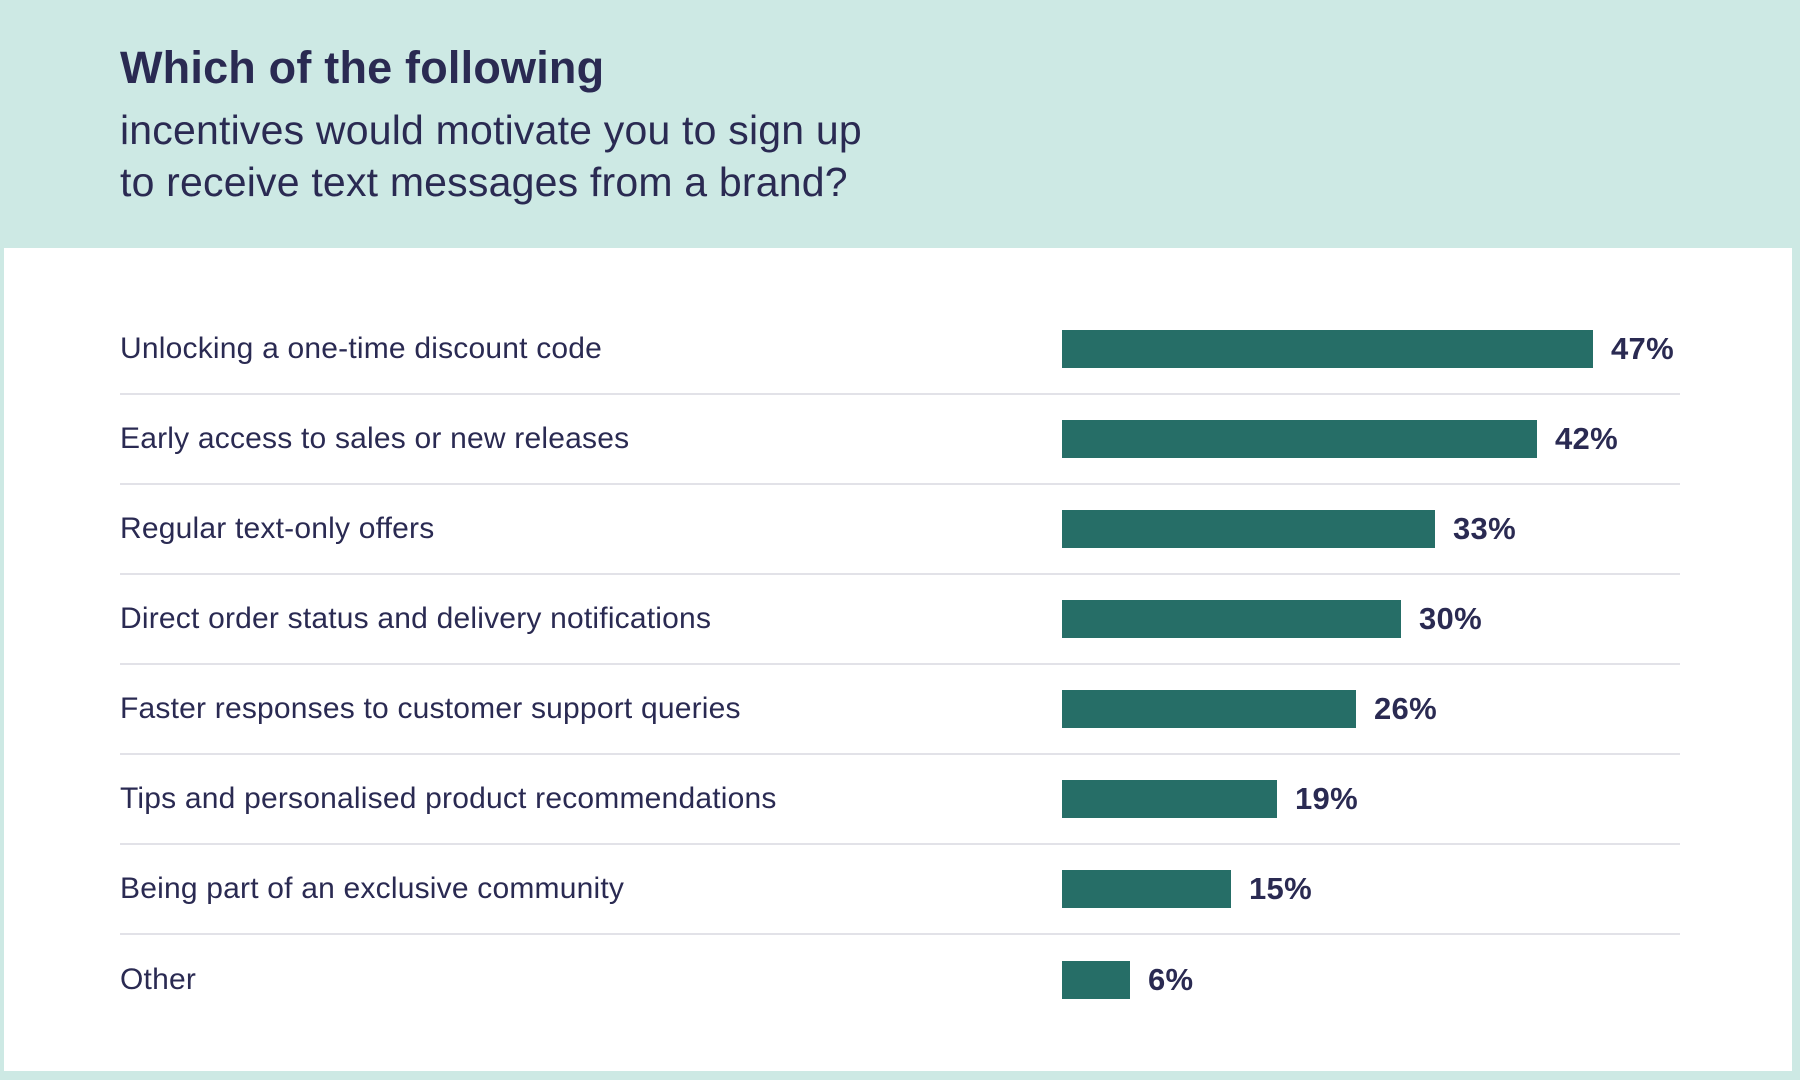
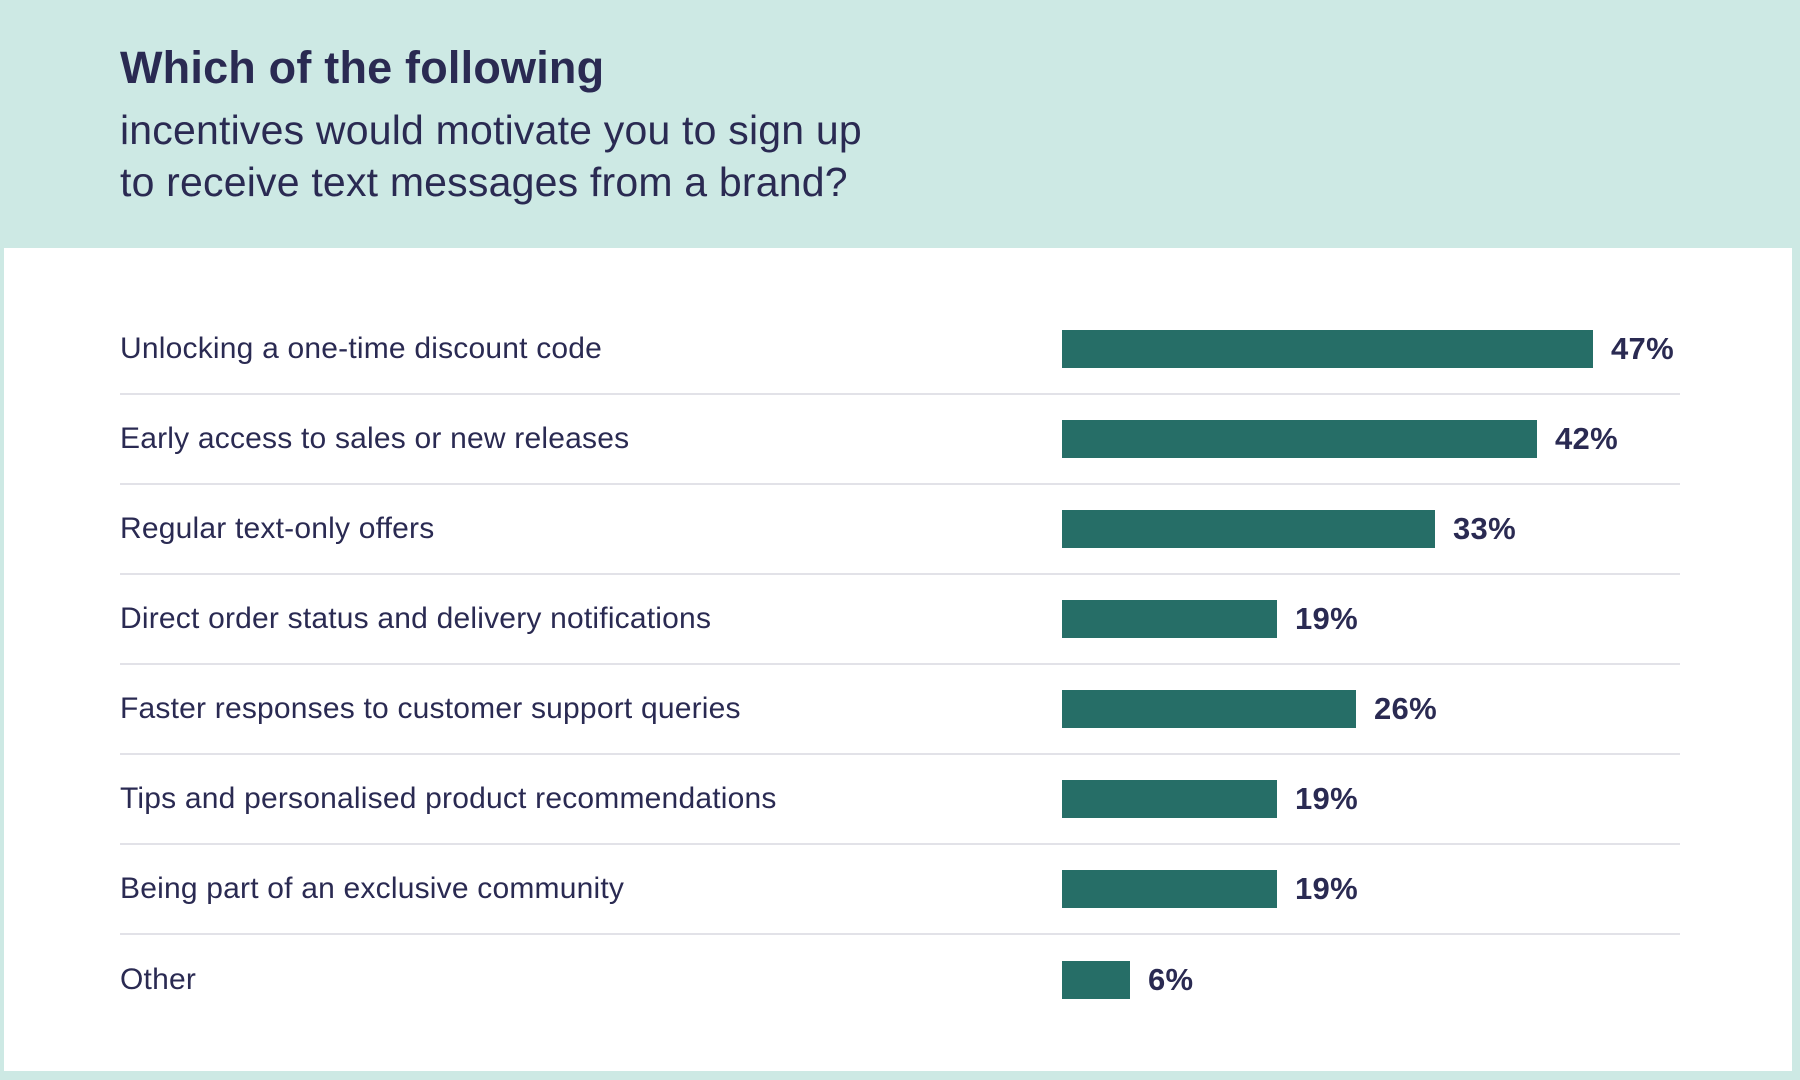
Direct order status and delivery notifications: 30% -> 19%
Being part of an exclusive community: 15% -> 19%
